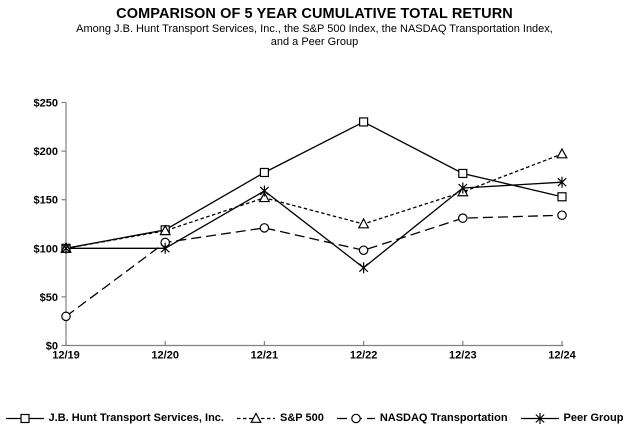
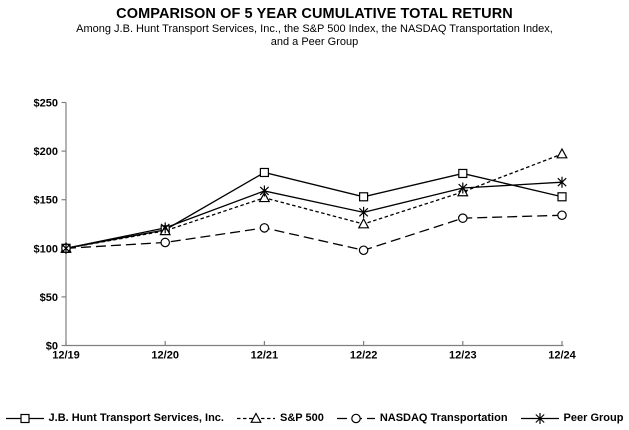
NASDAQ Transportation/12/19: $30 -> $100
Peer Group/12/20: $100 -> $120
J.B. Hunt Transport Services, Inc./12/22: $230 -> $150
Peer Group/12/22: $80 -> $140
